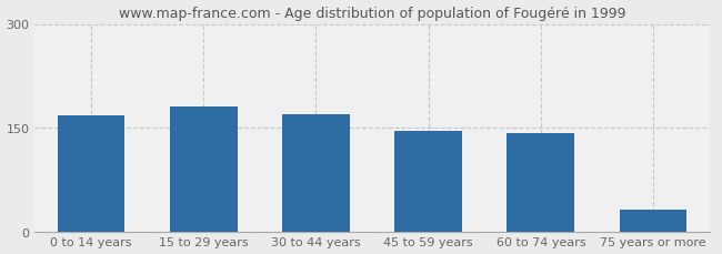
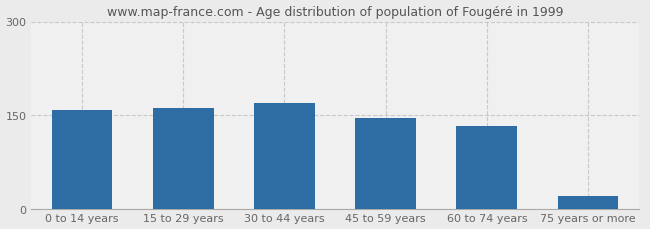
0 to 14 years: 168 -> 158
15 to 29 years: 180 -> 162
60 to 74 years: 142 -> 133
75 years or more: 32 -> 20
